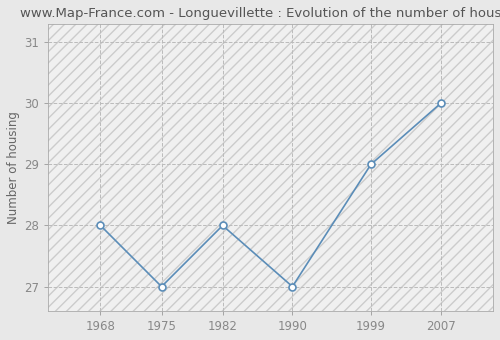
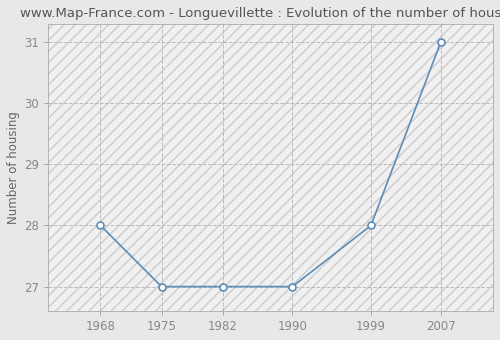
1982: 28 -> 27
1999: 29 -> 28
2007: 30 -> 31
